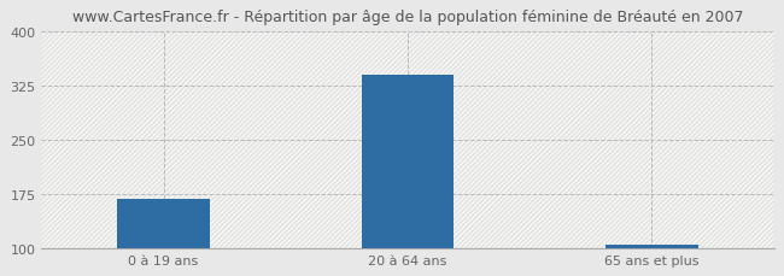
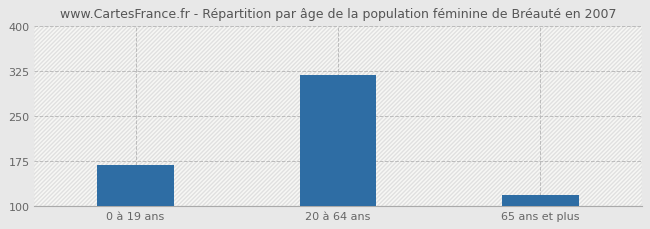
20 à 64 ans: 340 -> 318
65 ans et plus: 104 -> 118
